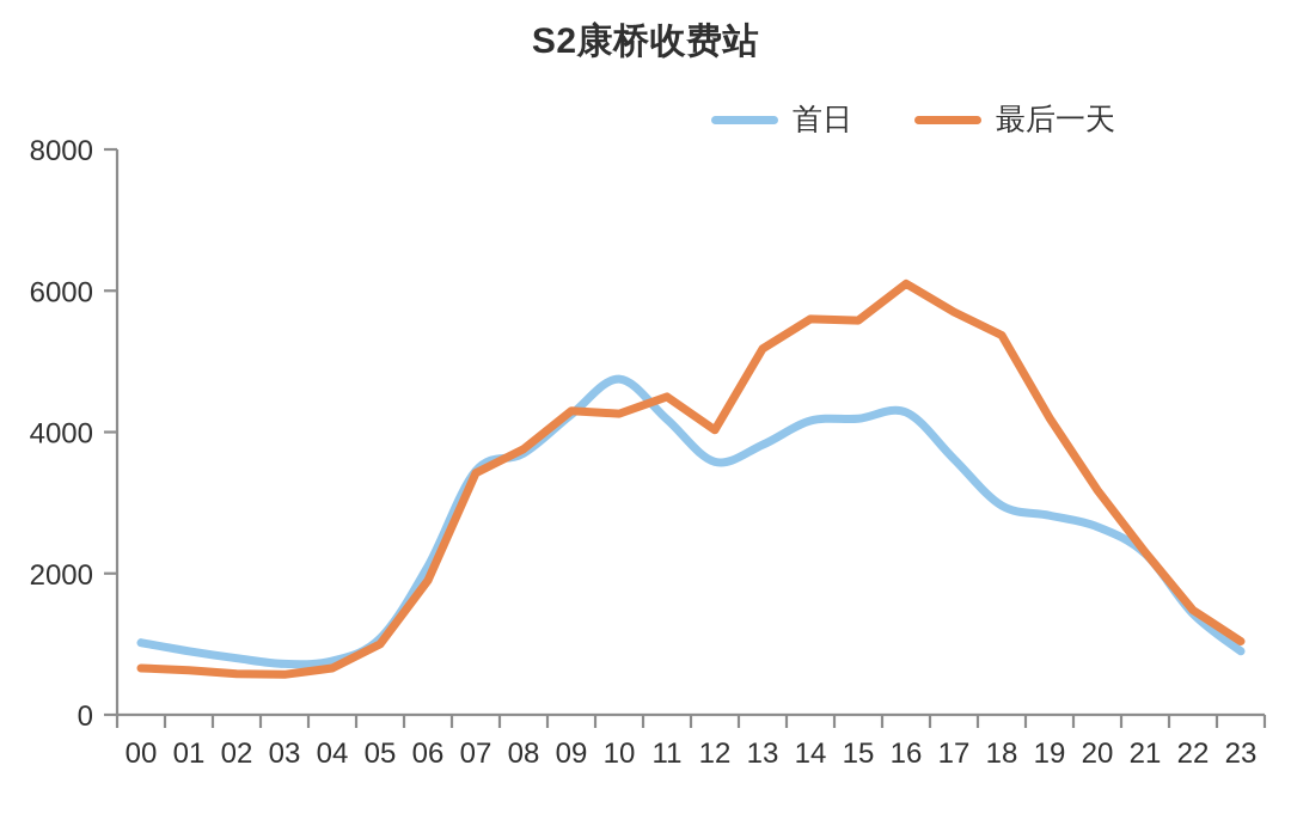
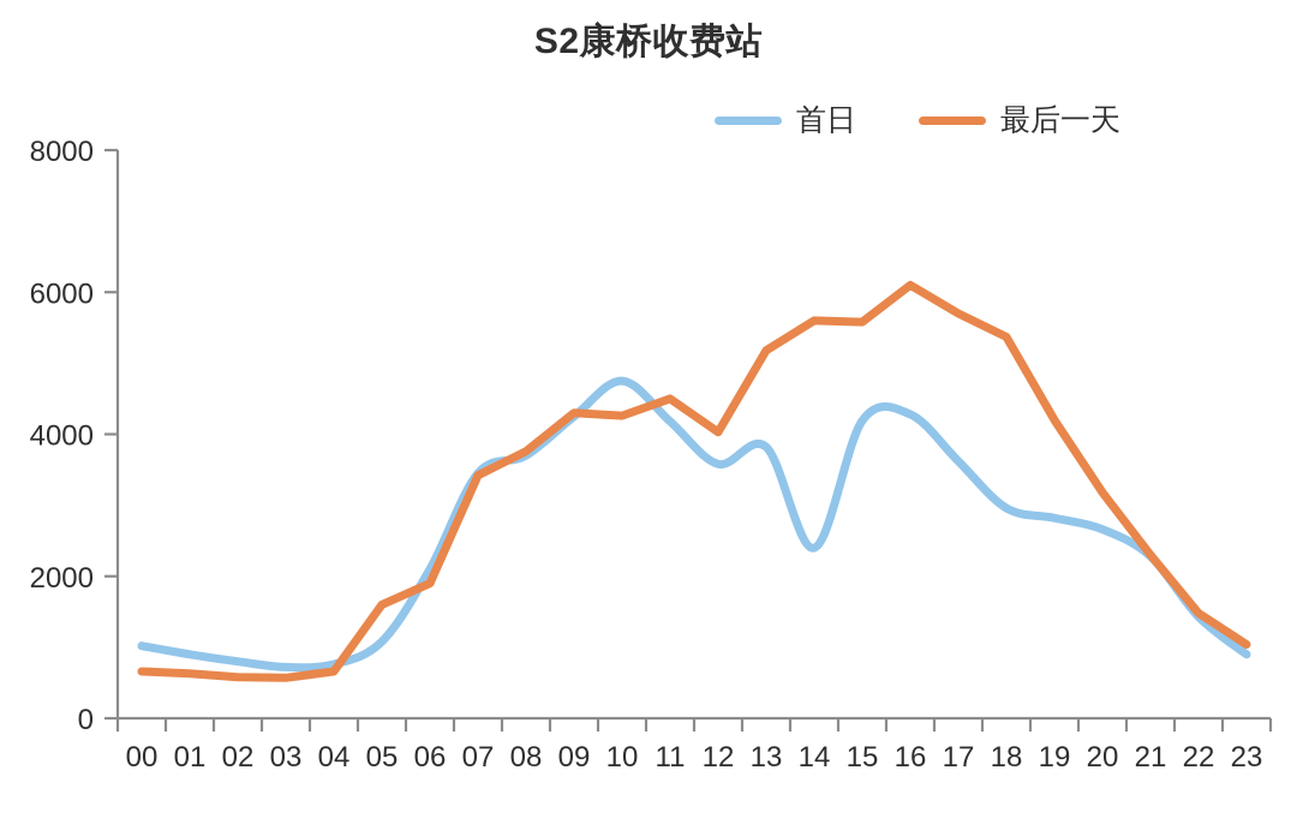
最后一天/05: 1000 -> 1600
首日/14: 4200 -> 2400
